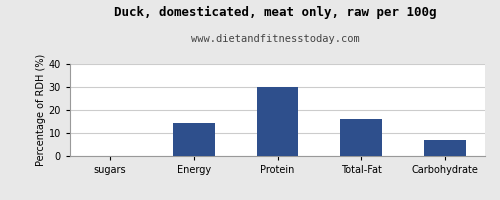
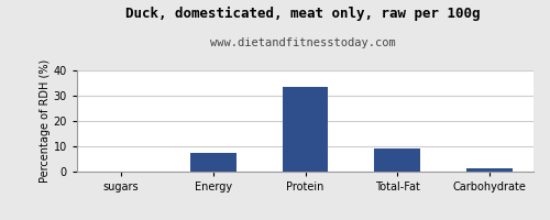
Energy: 14.5 -> 7.2
Protein: 30.0 -> 33.3
Total-Fat: 16.0 -> 9.3
Carbohydrate: 7.0 -> 1.2
